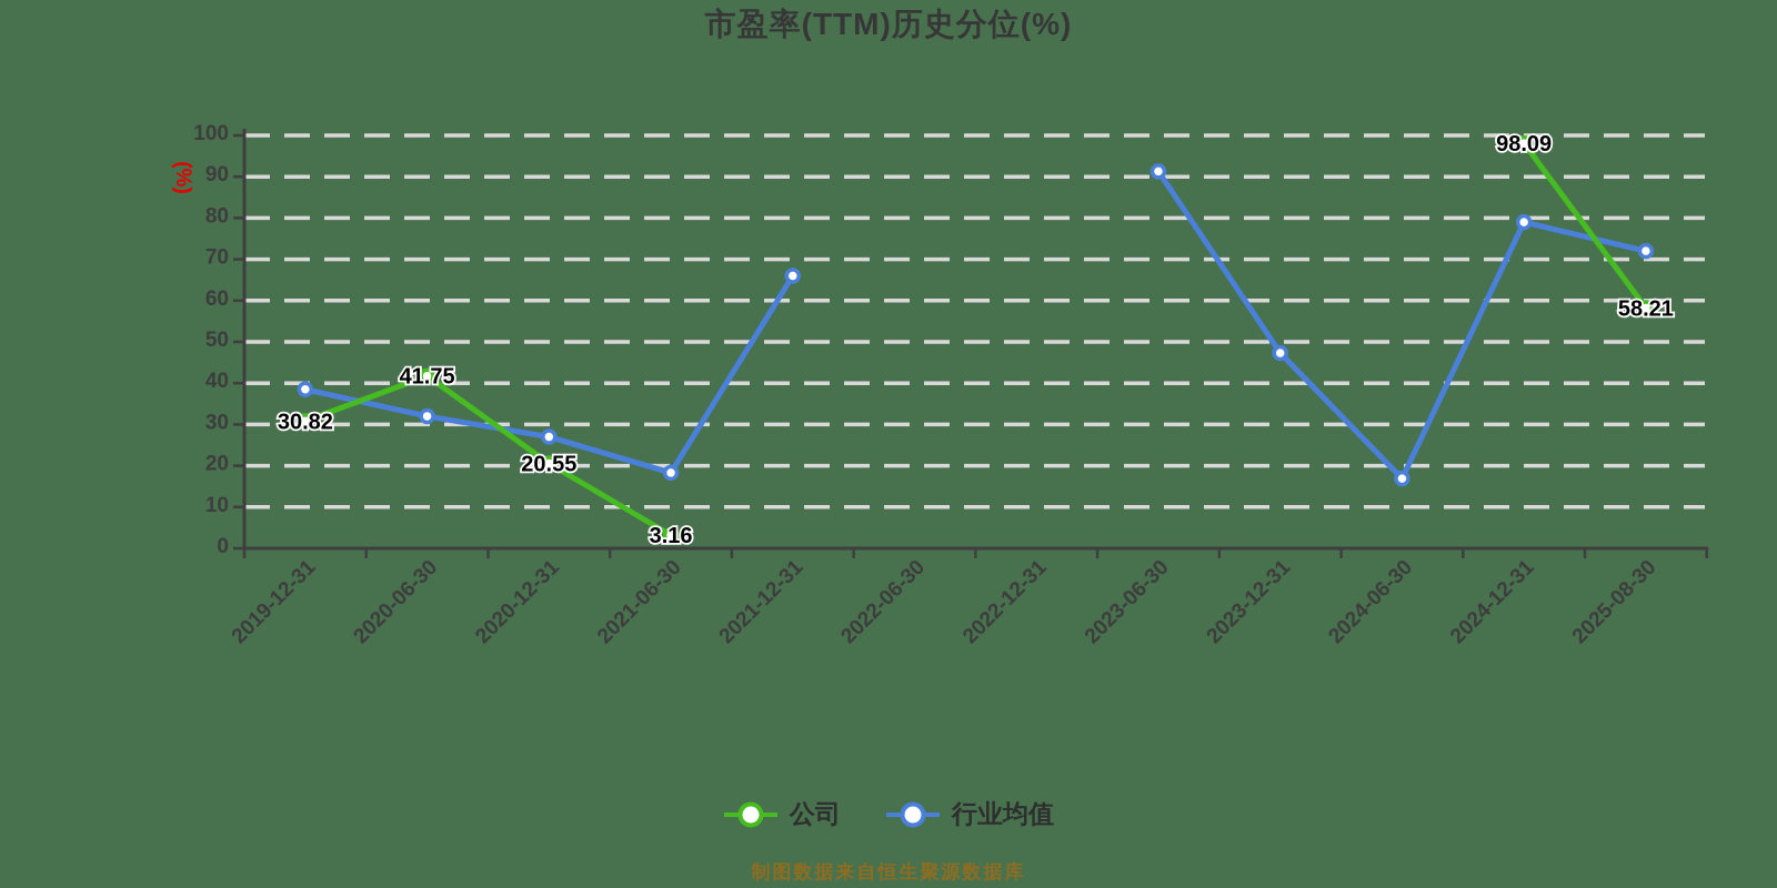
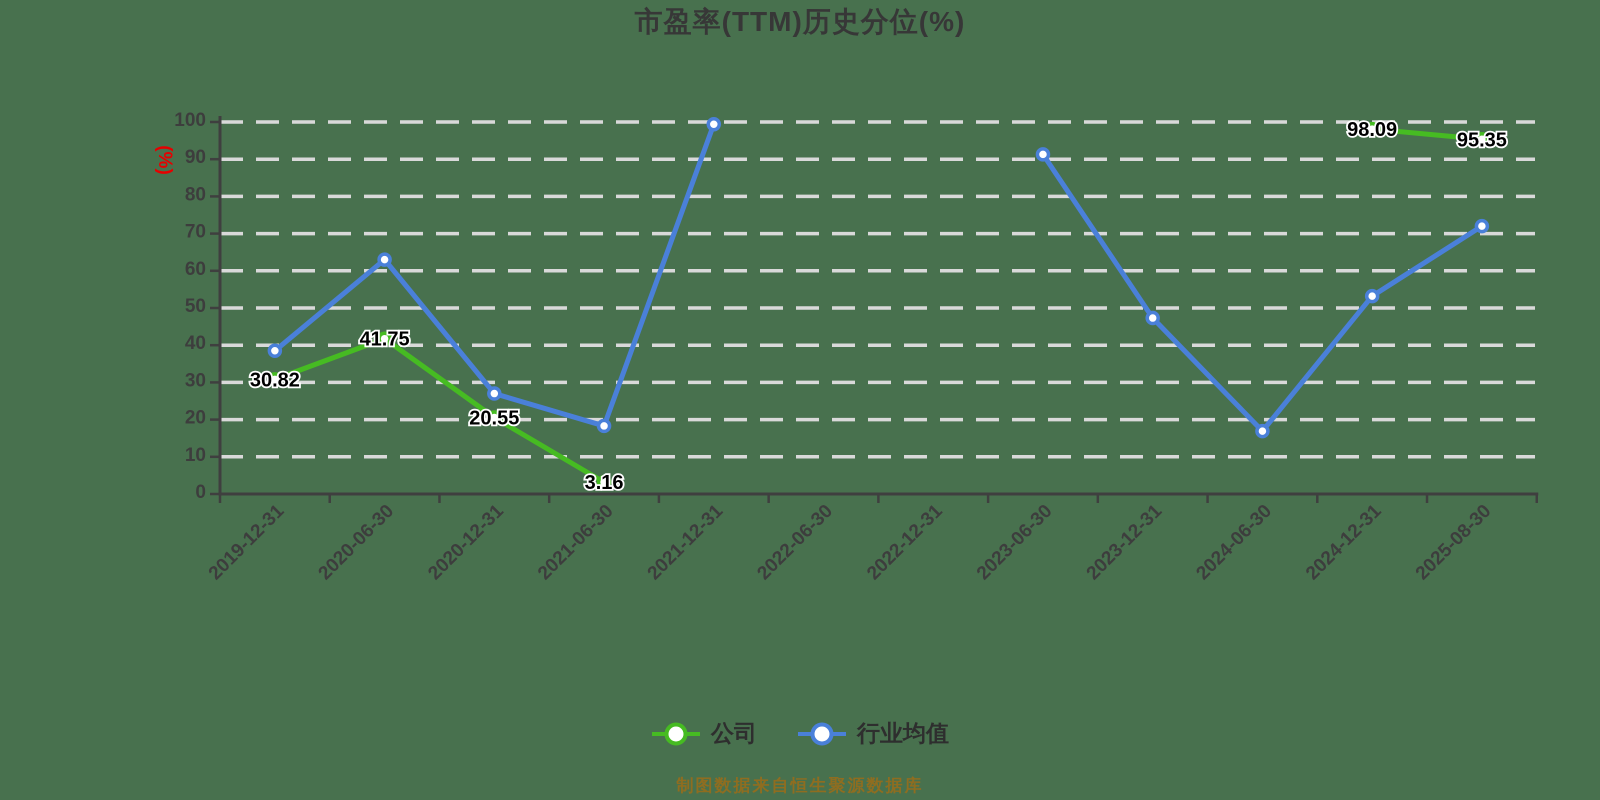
行业均值/2020-06-30: 32 -> 63
行业均值/2021-12-31: 66 -> 99
行业均值/2024-12-31: 79 -> 53
公司/2025-08-30: 58.21 -> 95.35
